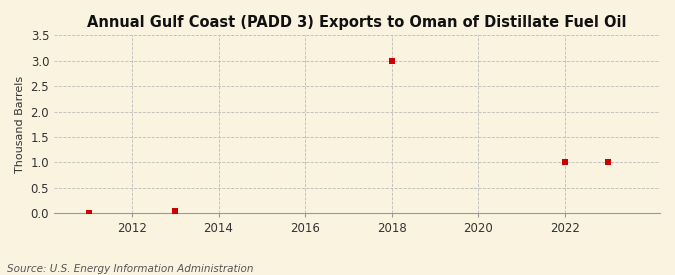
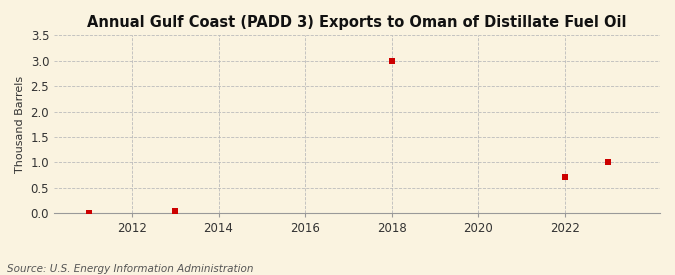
2022: 1.00 -> 0.72
